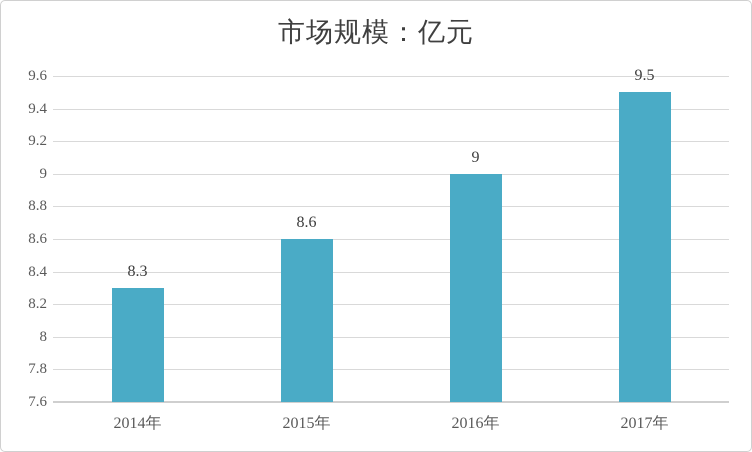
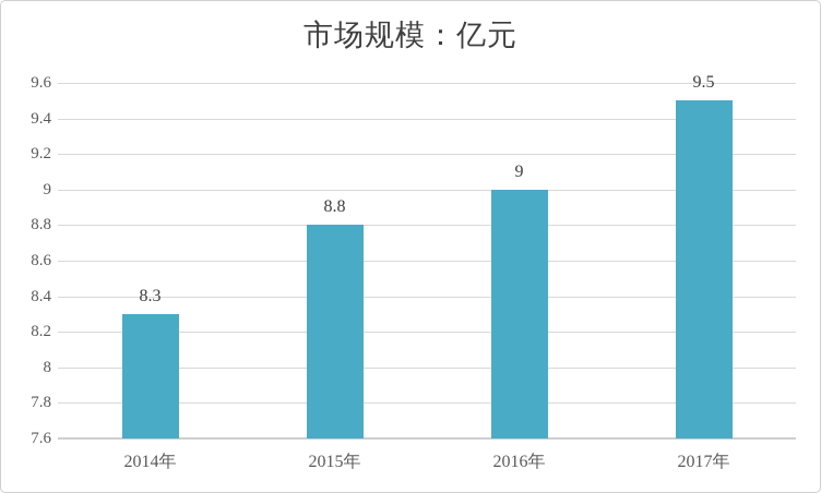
2015年: 8.6 -> 8.8
